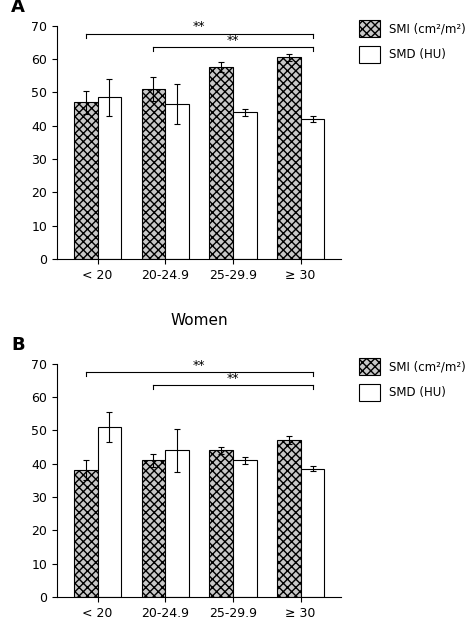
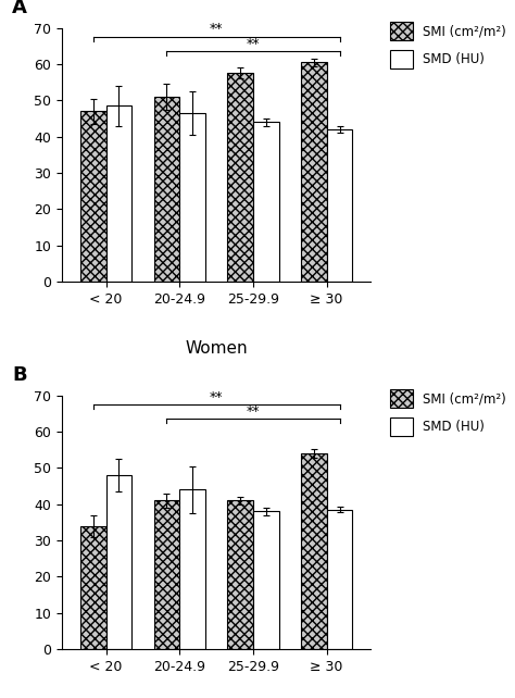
Women/SMI (cm²/m²)/< 20: 38 -> 34
Women/SMD (HU)/< 20: 51.0 -> 48.0
Women/SMI (cm²/m²)/25-29.9: 44 -> 41
Women/SMD (HU)/25-29.9: 41.0 -> 38.0
Women/SMI (cm²/m²)/≥ 30: 47 -> 54
